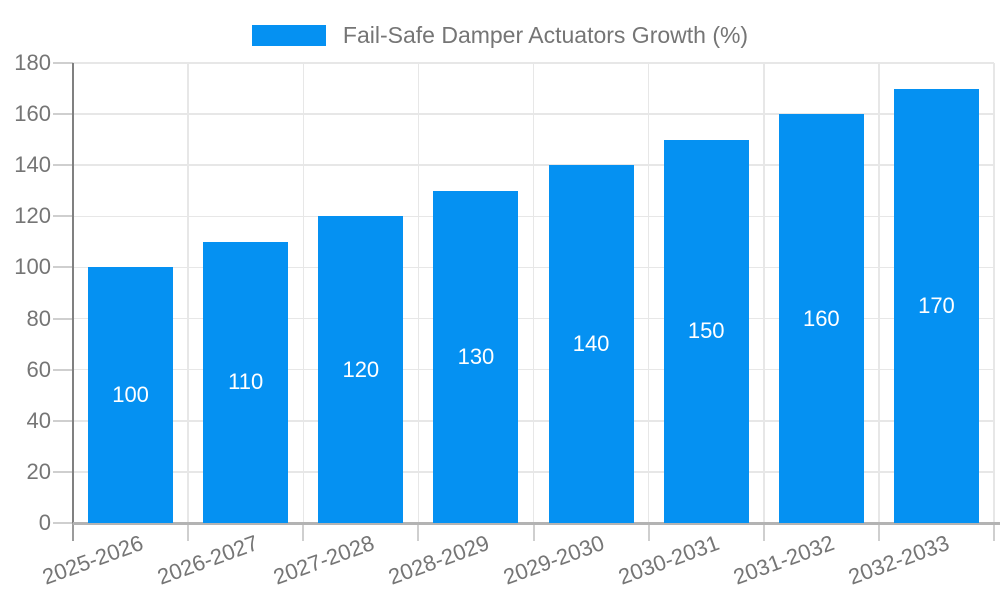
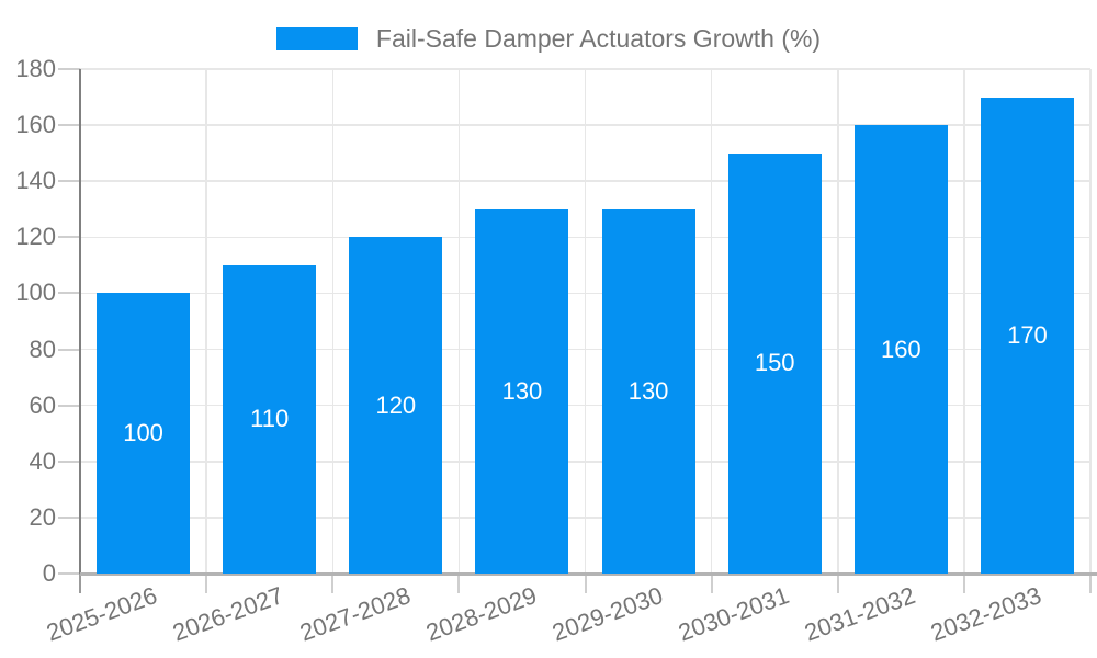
2029-2030: 140 -> 130
